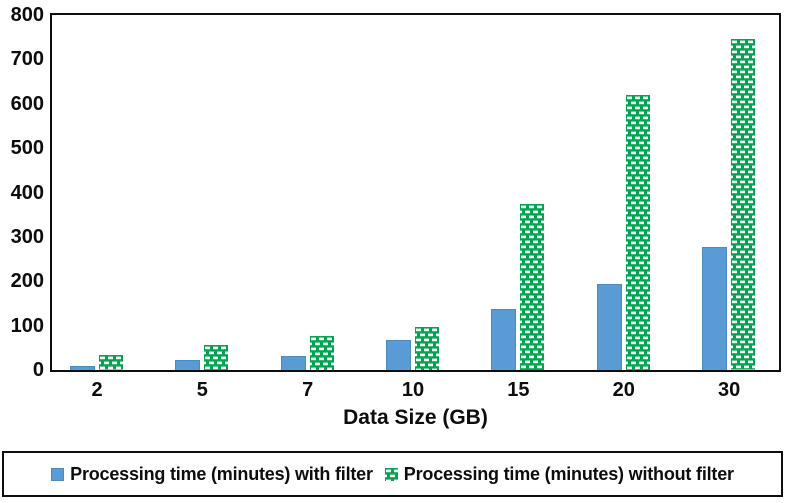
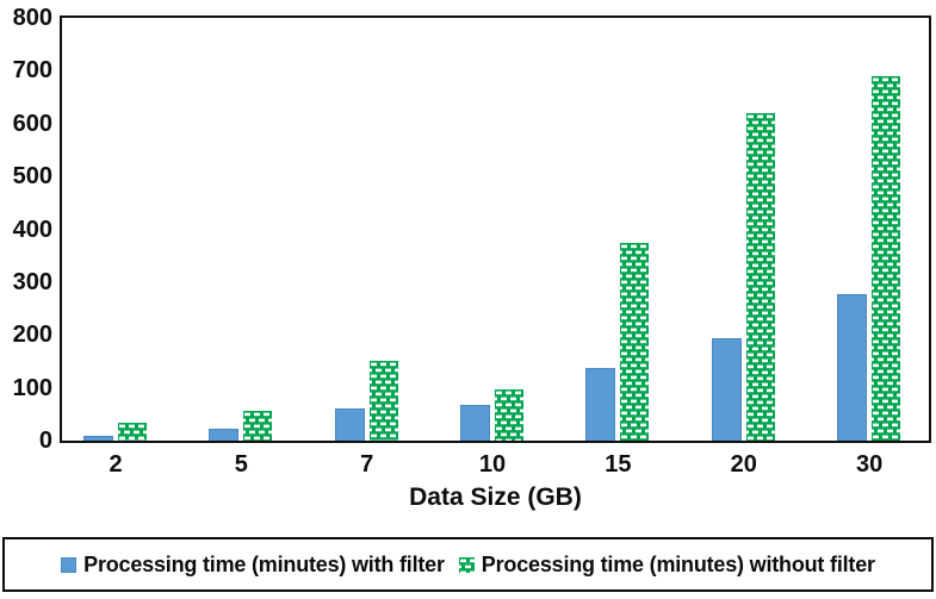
Processing time (minutes) with filter/7: 30 -> 60
Processing time (minutes) without filter/7: 80 -> 150
Processing time (minutes) without filter/30: 740 -> 690
